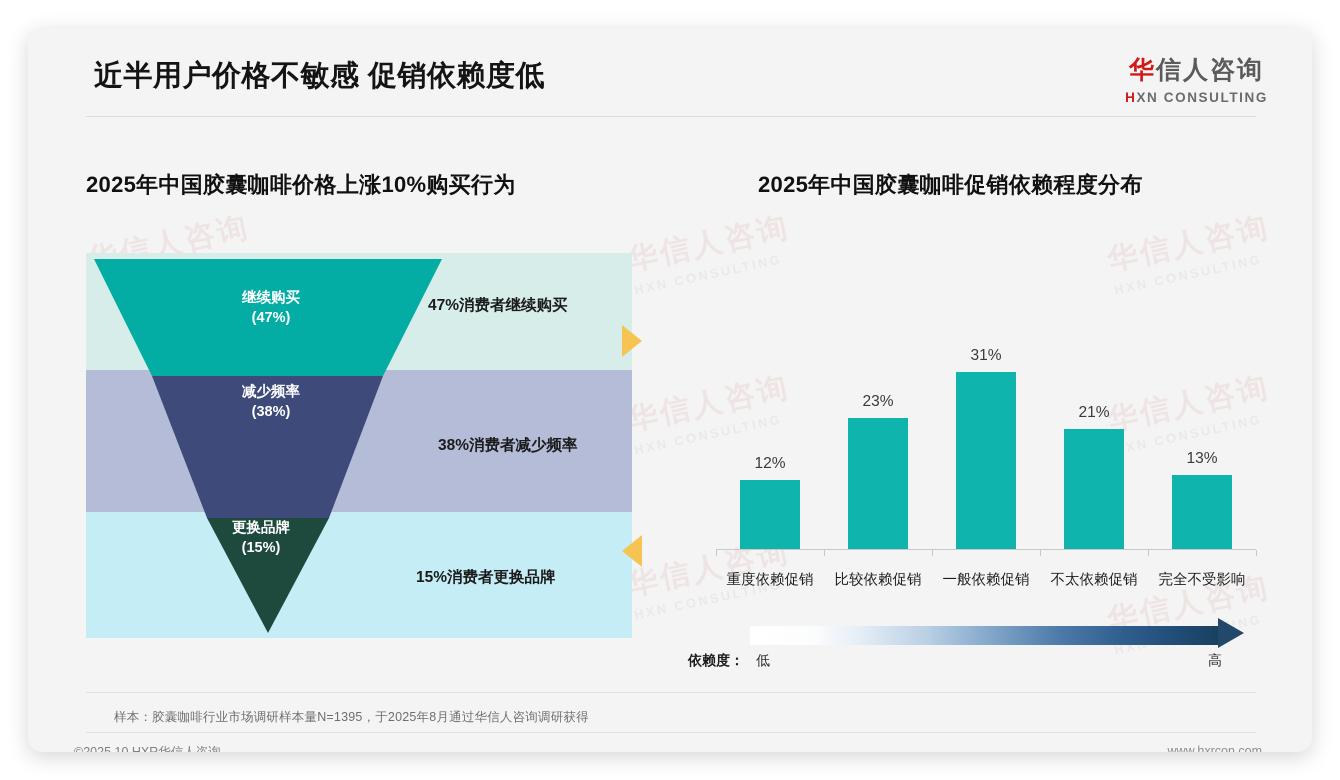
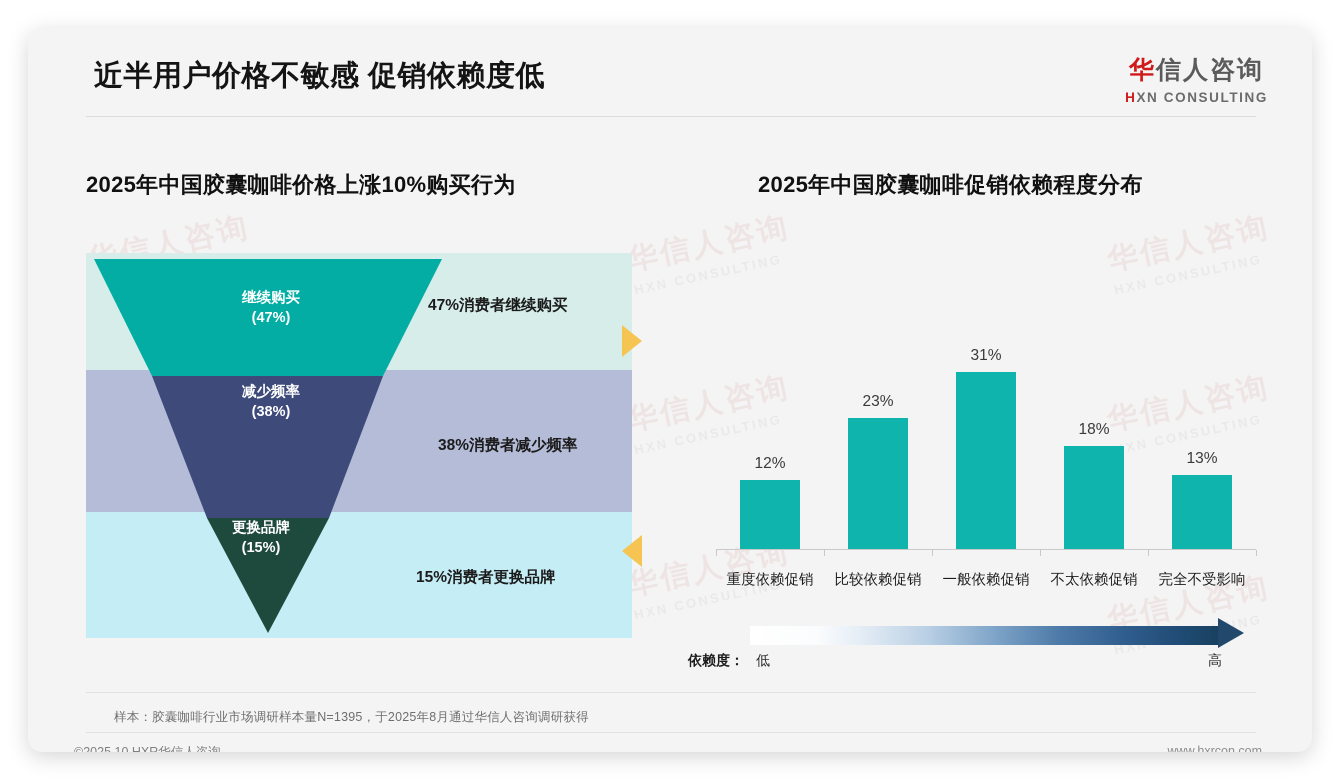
2025年中国胶囊咖啡促销依赖程度分布/不太依赖促销: 21% -> 18%
